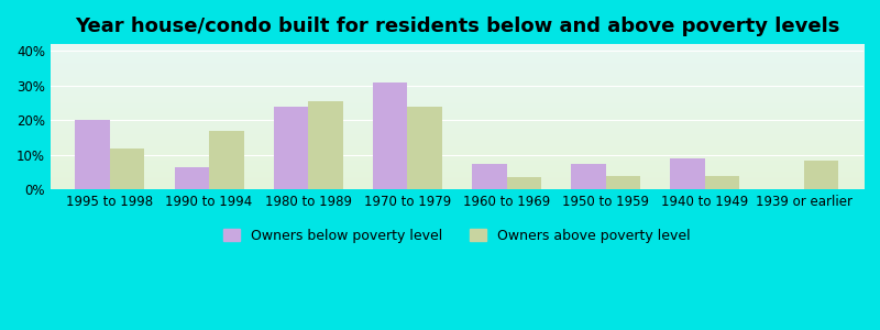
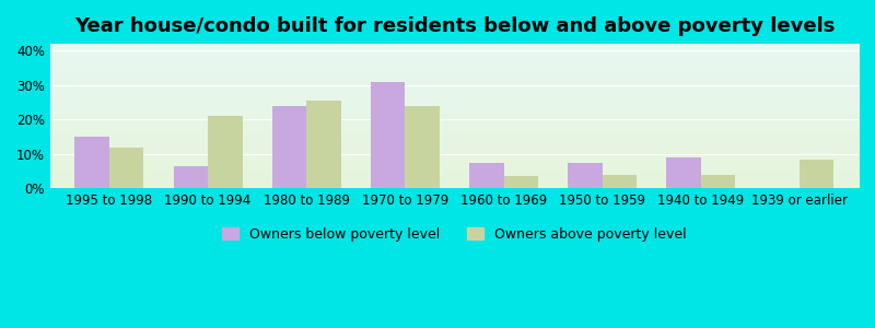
Owners below poverty level/1995 to 1998: 20.0% -> 15.0%
Owners above poverty level/1990 to 1994: 17.0% -> 21.0%
